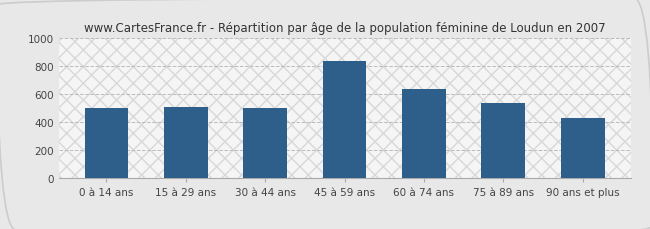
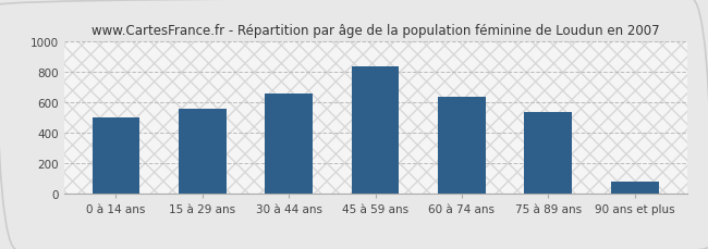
15 à 29 ans: 510 -> 560
30 à 44 ans: 500 -> 660
90 ans et plus: 430 -> 80
